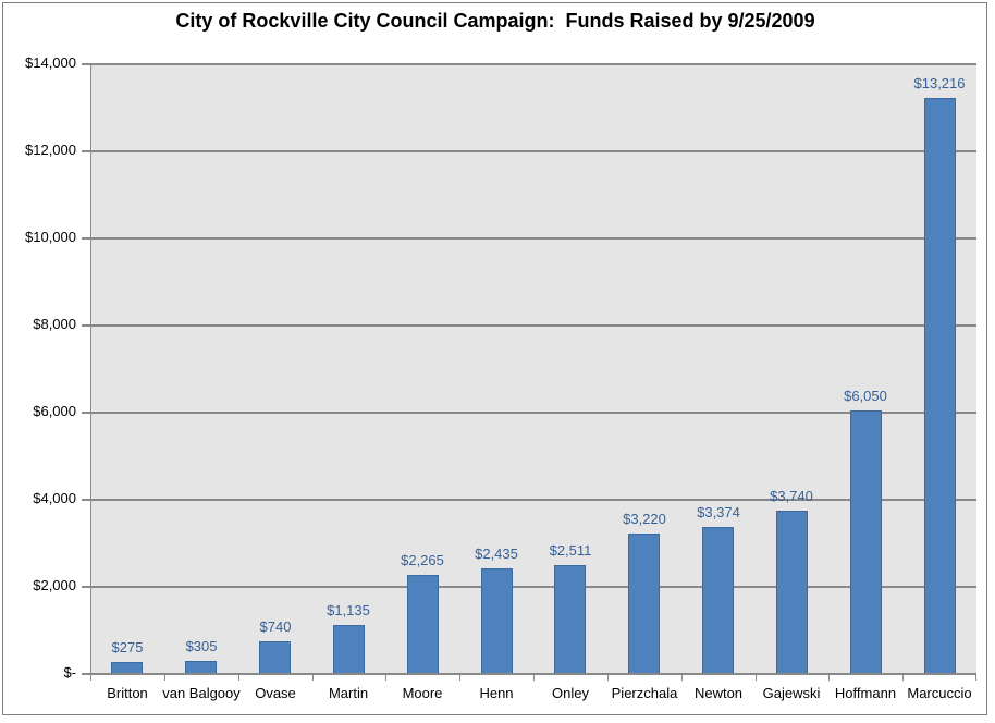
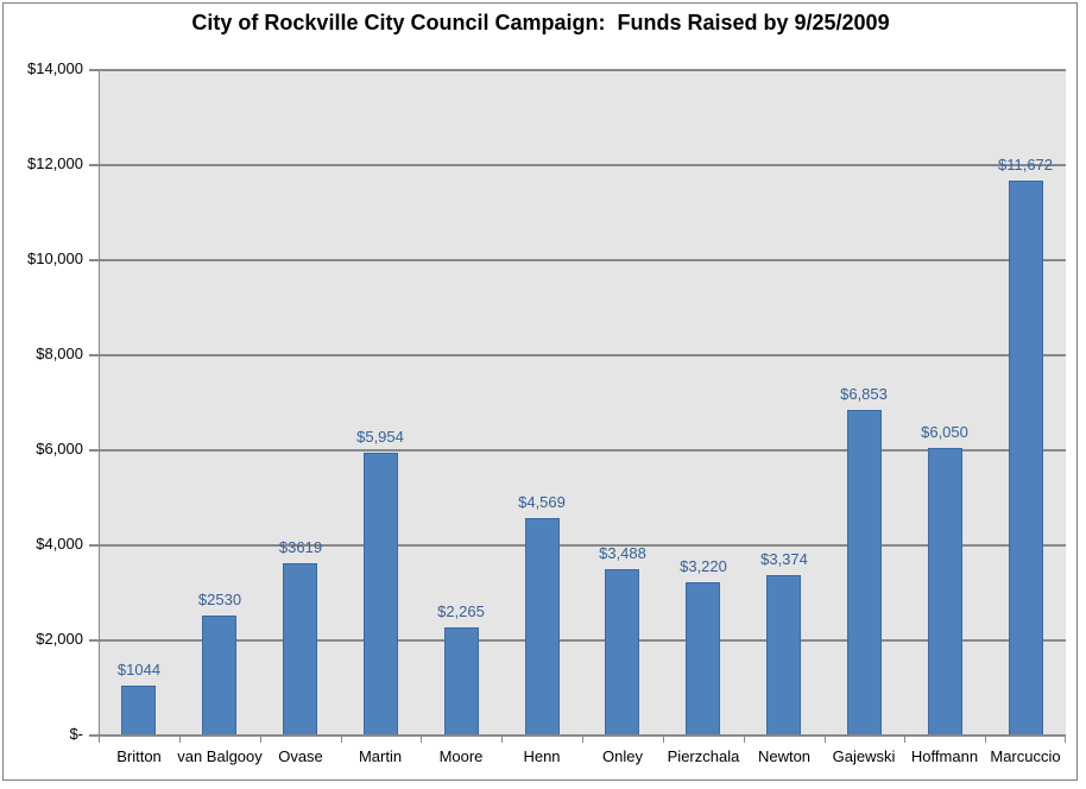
Britton: $275 -> $1044
van Balgooy: $305 -> $2530
Ovase: $740 -> $3619
Martin: $1,135 -> $5,954
Henn: $2,435 -> $4,569
Onley: $2,511 -> $3,488
Gajewski: $3,740 -> $6,853
Marcuccio: $13,216 -> $11,672
